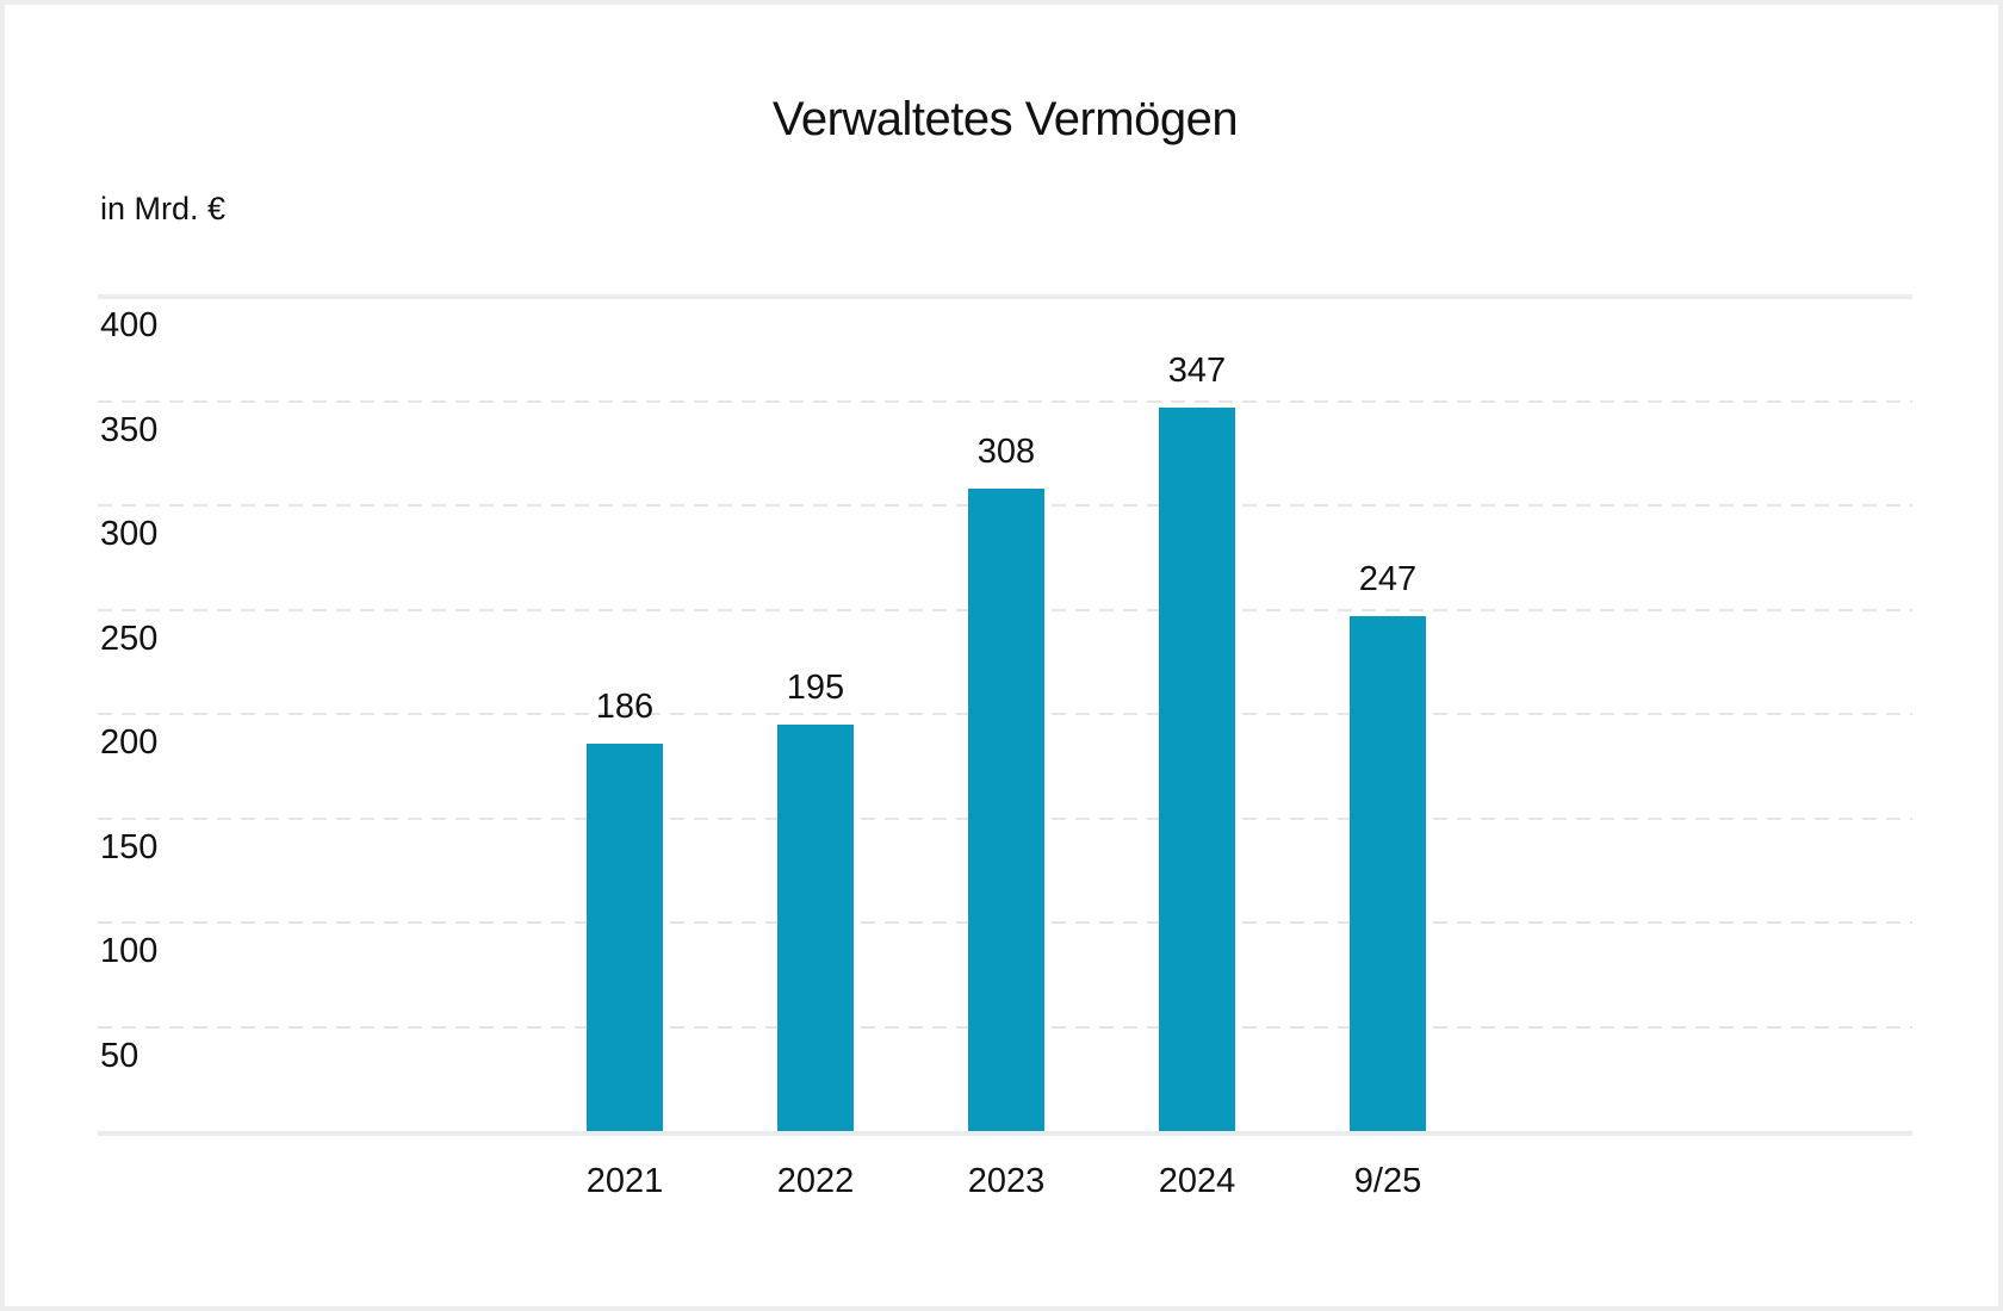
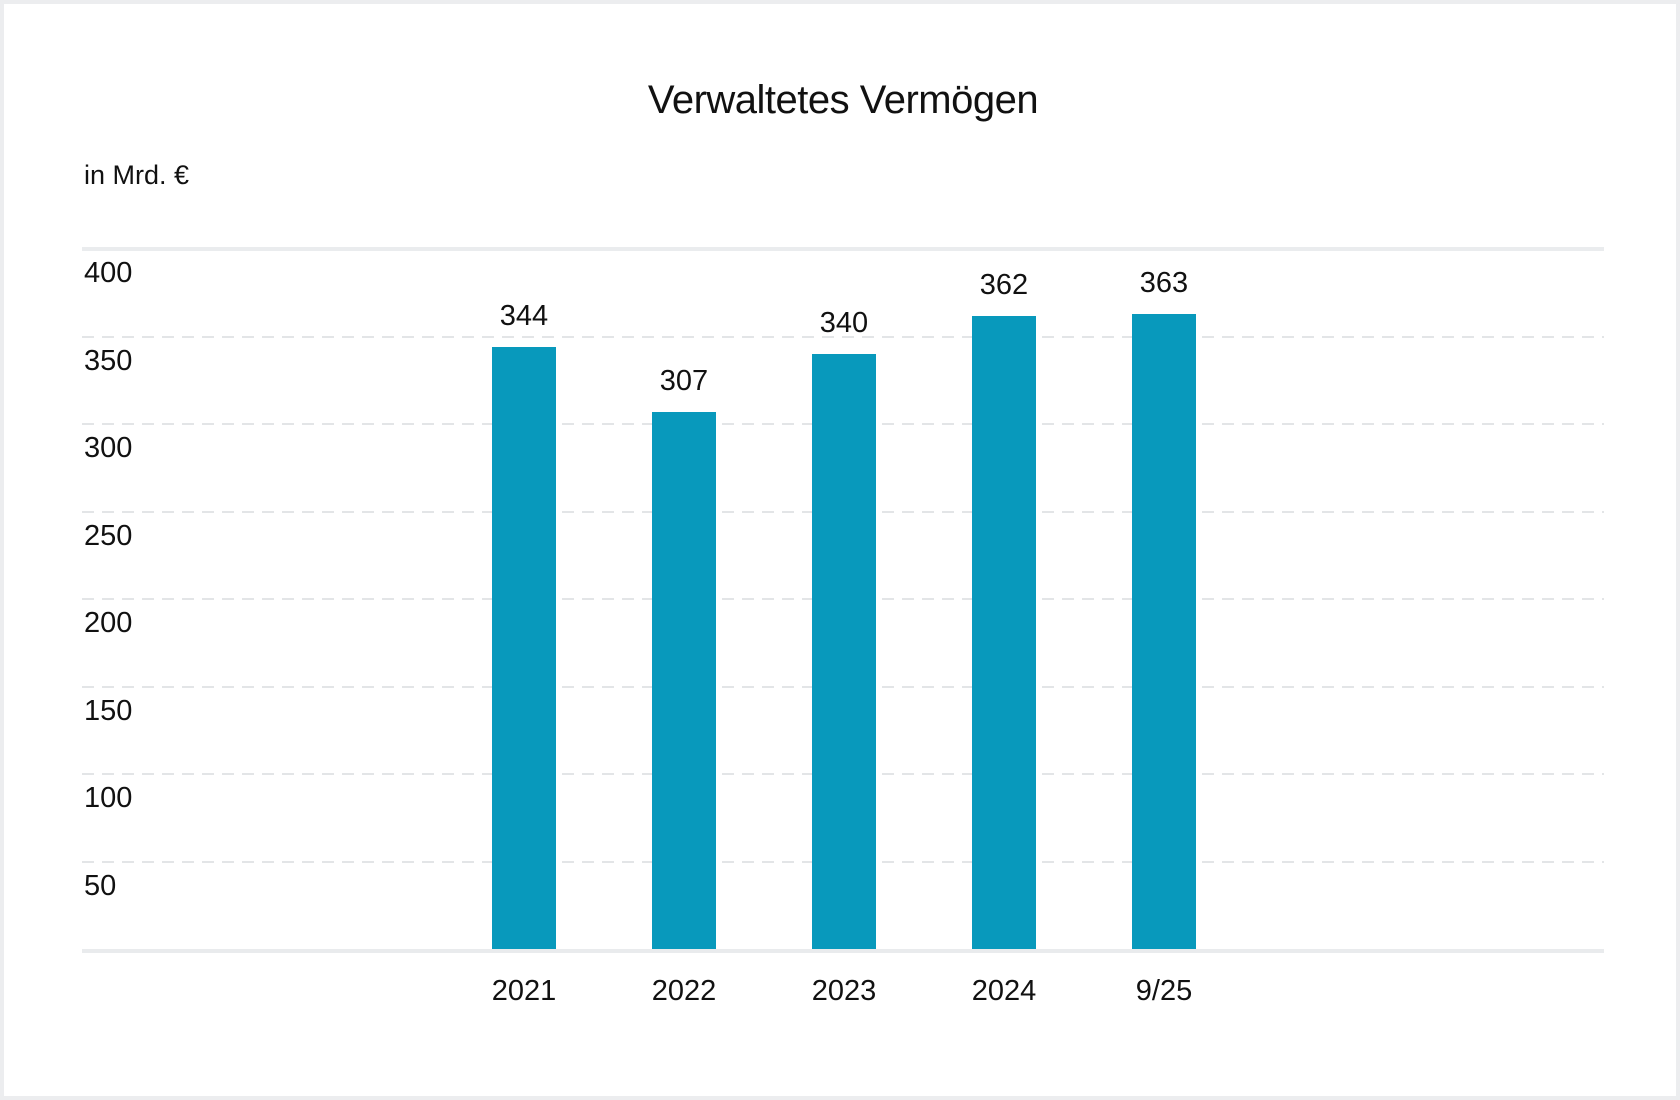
2021: 186 -> 344
2022: 195 -> 307
2023: 308 -> 340
2024: 347 -> 362
9/25: 247 -> 363
